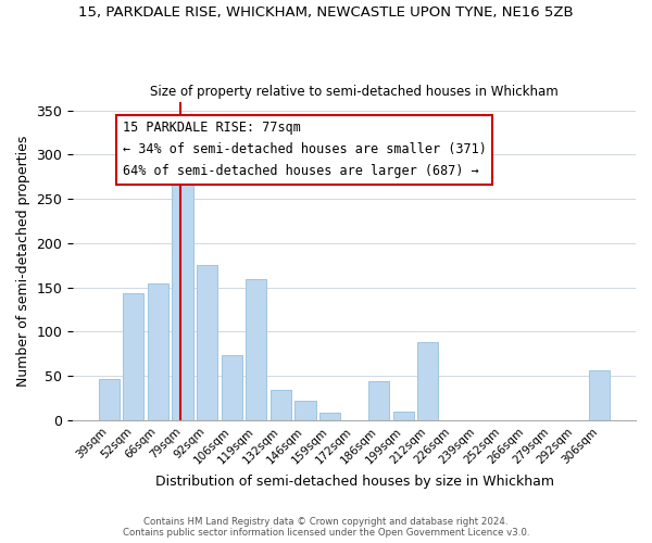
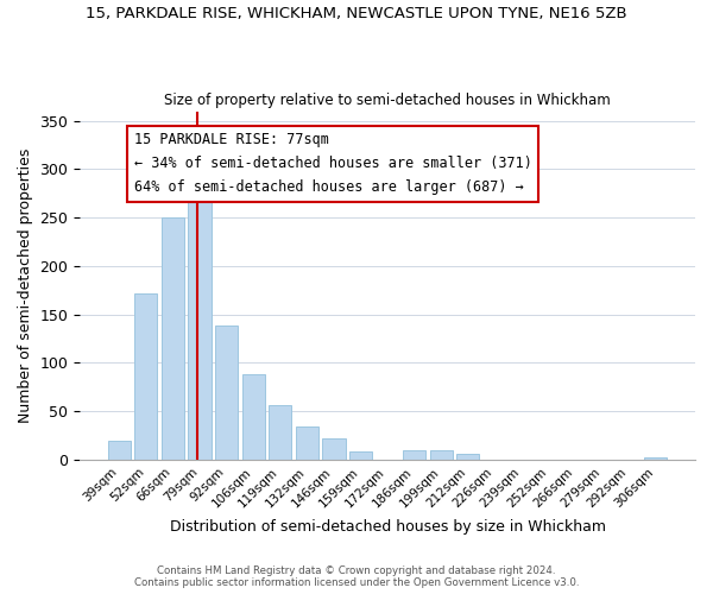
39sqm: 46 -> 20
52sqm: 144 -> 172
66sqm: 154 -> 250
92sqm: 176 -> 138
106sqm: 74 -> 88
119sqm: 160 -> 56
186sqm: 44 -> 10
212sqm: 88 -> 6
306sqm: 56 -> 2
